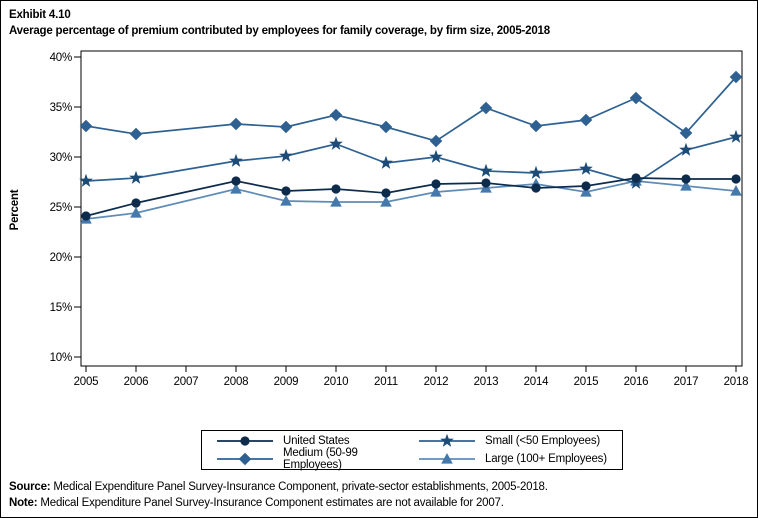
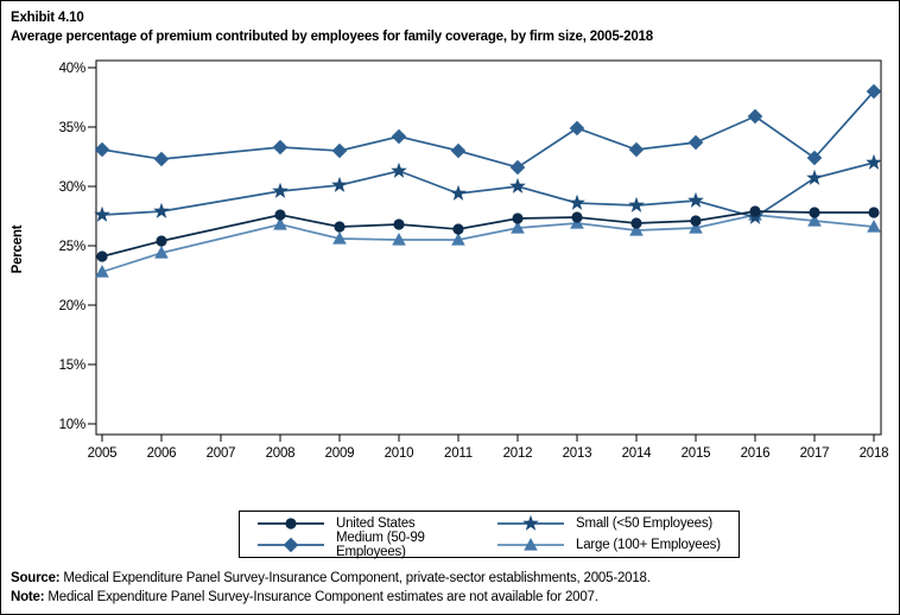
Large (100+ Employees)/2005: 23.8% -> 22.8%
Large (100+ Employees)/2014: 27.3% -> 26.3%
